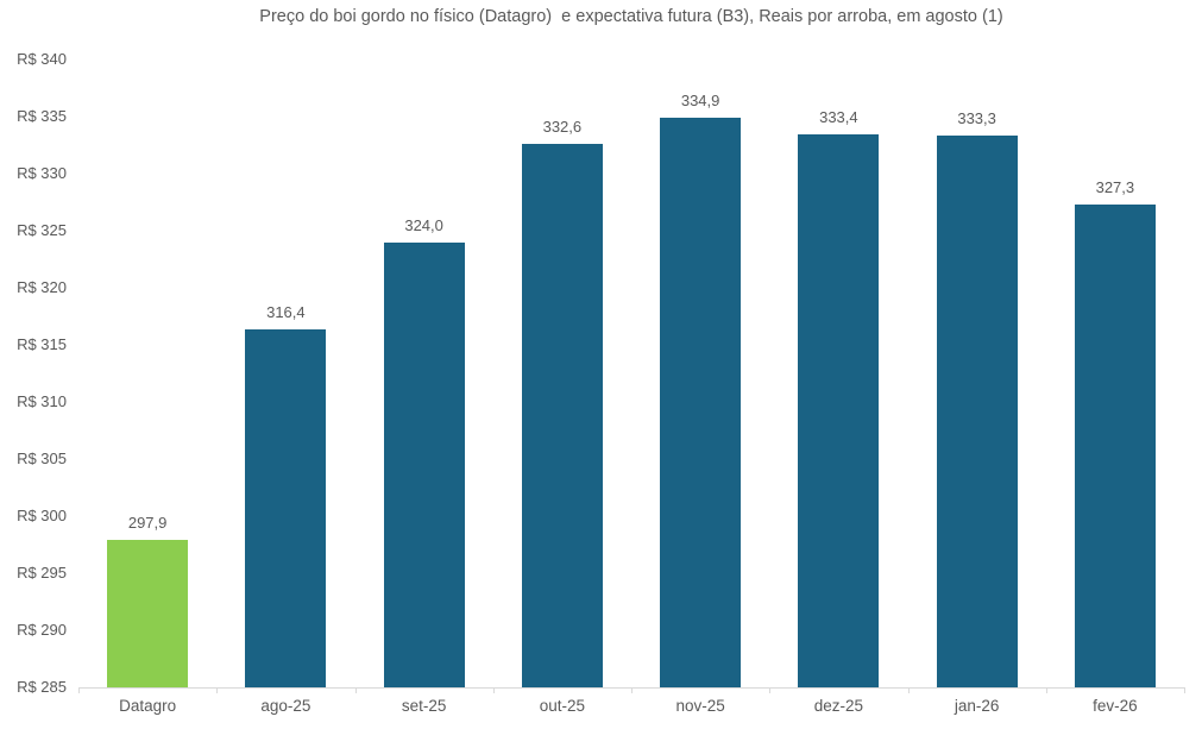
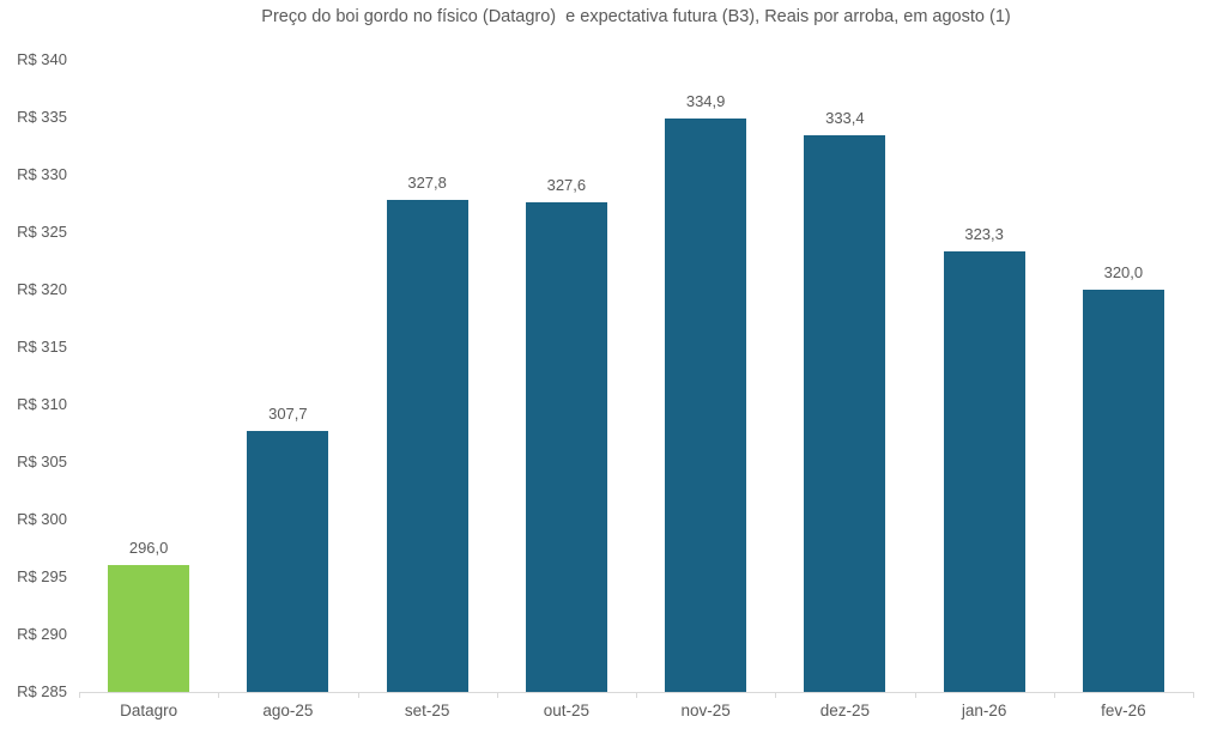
Datagro: 297,9 -> 296,0
ago-25: 316,4 -> 307,7
set-25: 324,0 -> 327,8
out-25: 332,6 -> 327,6
jan-26: 333,3 -> 323,3
fev-26: 327,3 -> 320,0
